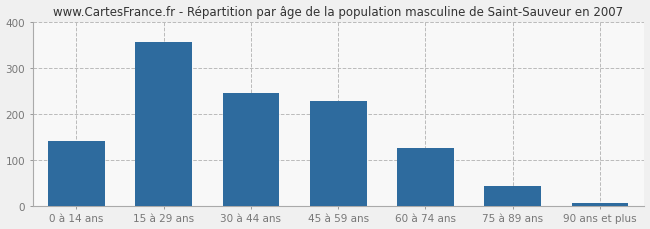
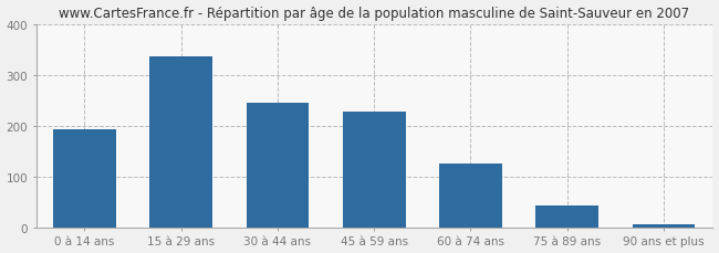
0 à 14 ans: 140 -> 192
15 à 29 ans: 355 -> 337
